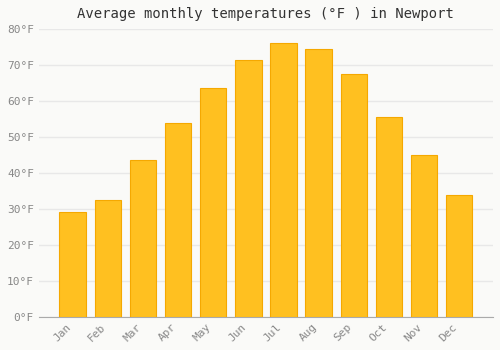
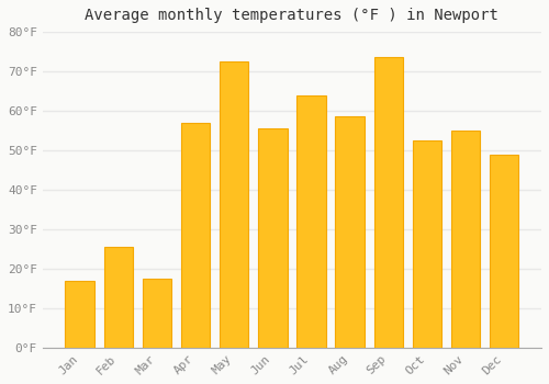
Jan: 29.0°F -> 17.0°F
Feb: 32.5°F -> 25.5°F
Mar: 43.5°F -> 17.5°F
Apr: 54.0°F -> 57.0°F
May: 63.5°F -> 72.5°F
Jun: 71.5°F -> 55.5°F
Jul: 76.0°F -> 64.0°F
Aug: 74.5°F -> 58.5°F
Sep: 67.5°F -> 73.5°F
Oct: 55.5°F -> 52.5°F
Nov: 45.0°F -> 55.0°F
Dec: 34.0°F -> 49.0°F
